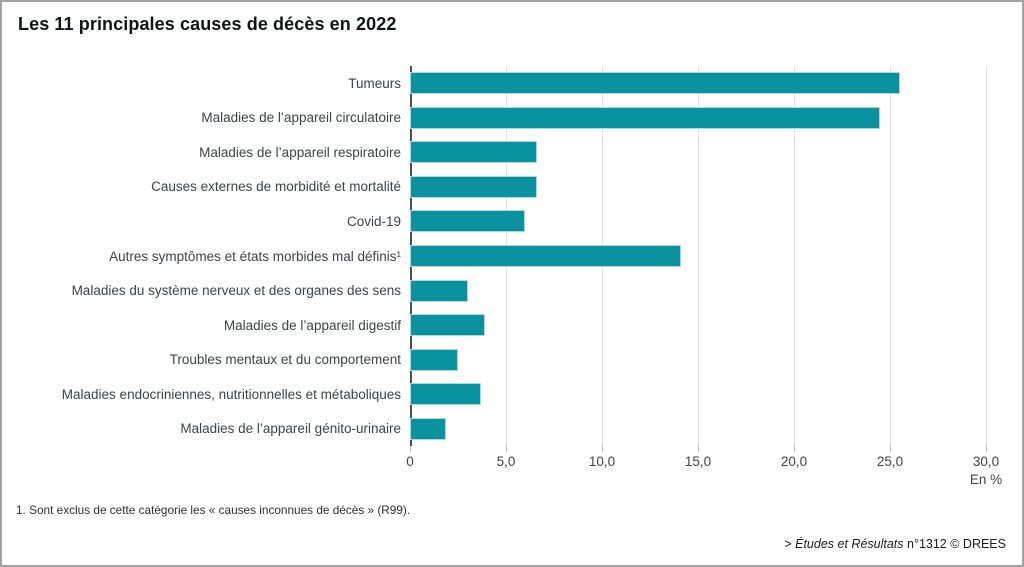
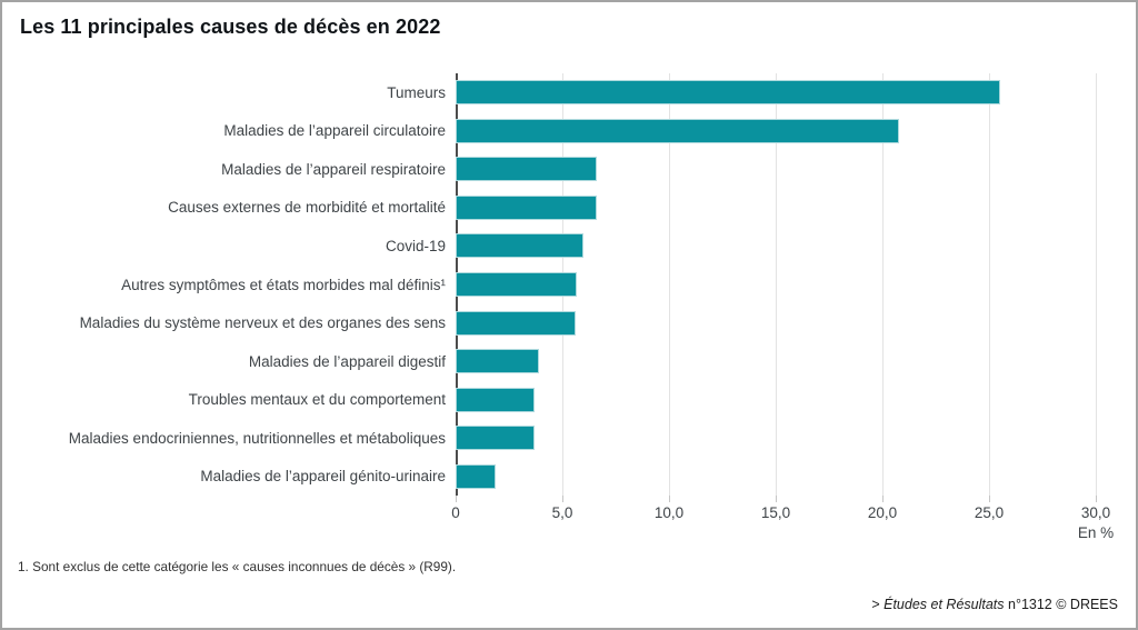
Maladies de l’appareil circulatoire: 24,5 -> 20,8
Autres symptômes et états morbides mal définis¹: 14,1 -> 5,7
Maladies du système nerveux et des organes des sens: 3,0 -> 5,6
Troubles mentaux et du comportement: 2,5 -> 3,7
